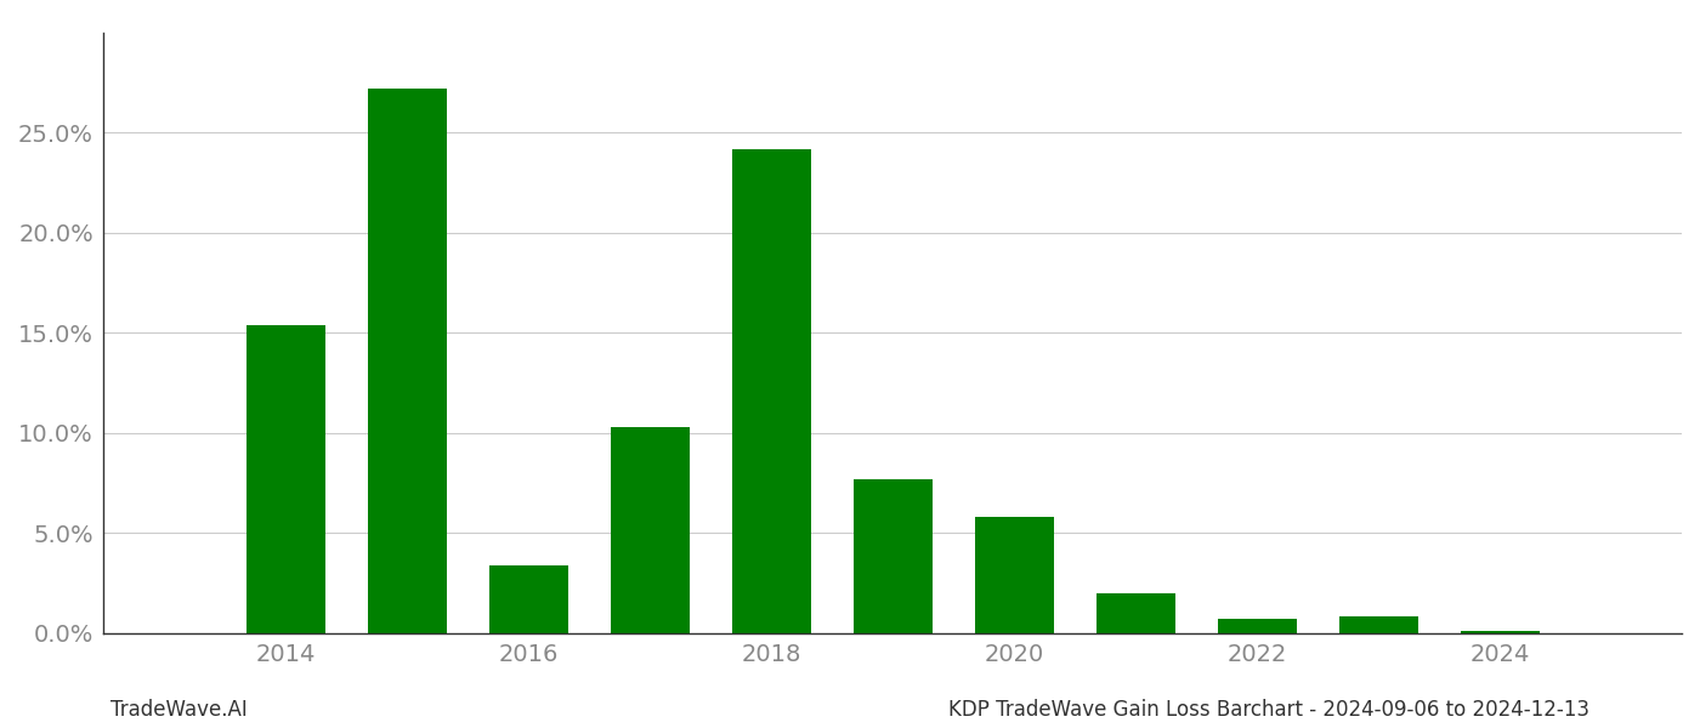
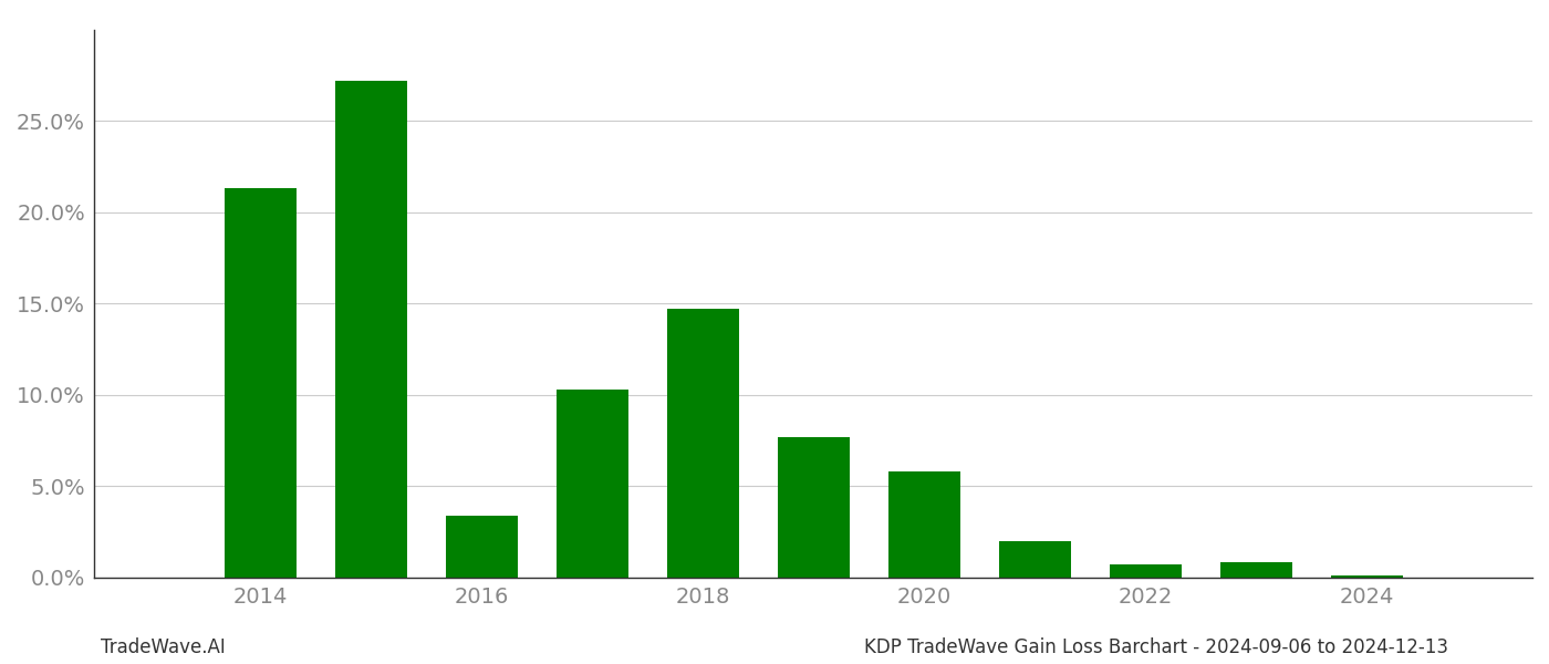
2014: 15.4% -> 21.3%
2018: 24.2% -> 14.7%
